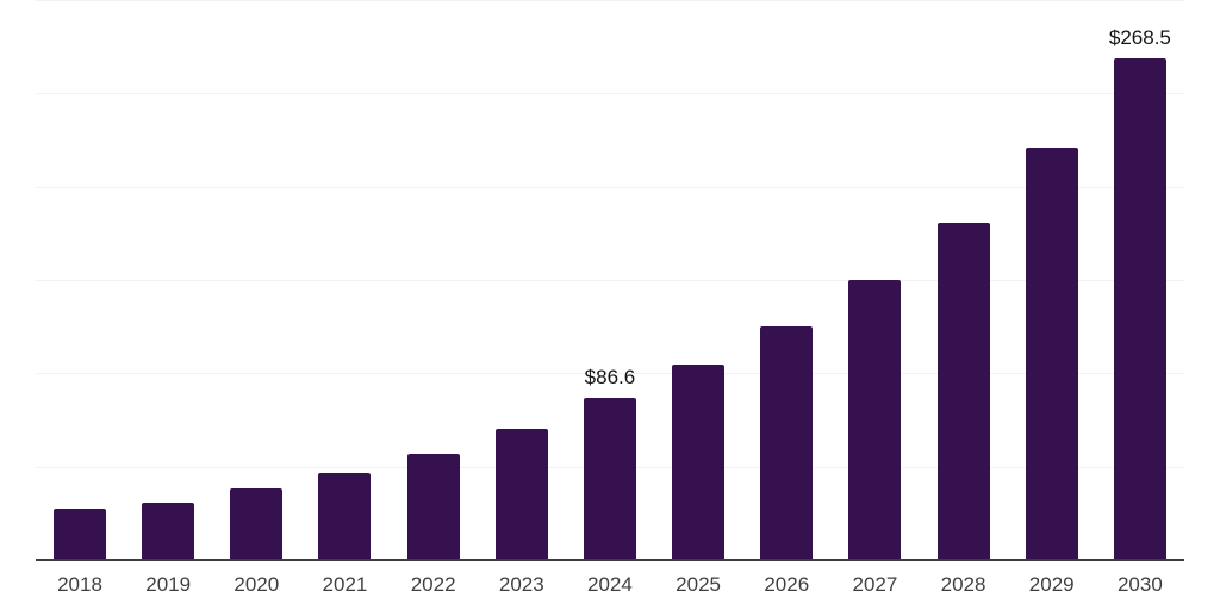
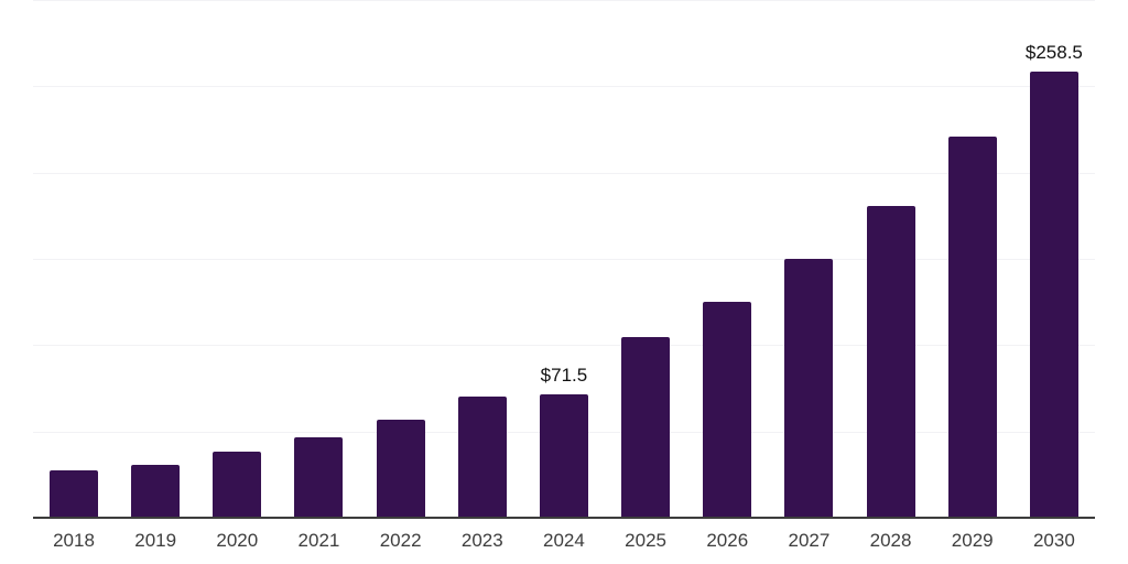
2024: $86.6 -> $71.5
2030: $268.5 -> $258.5
